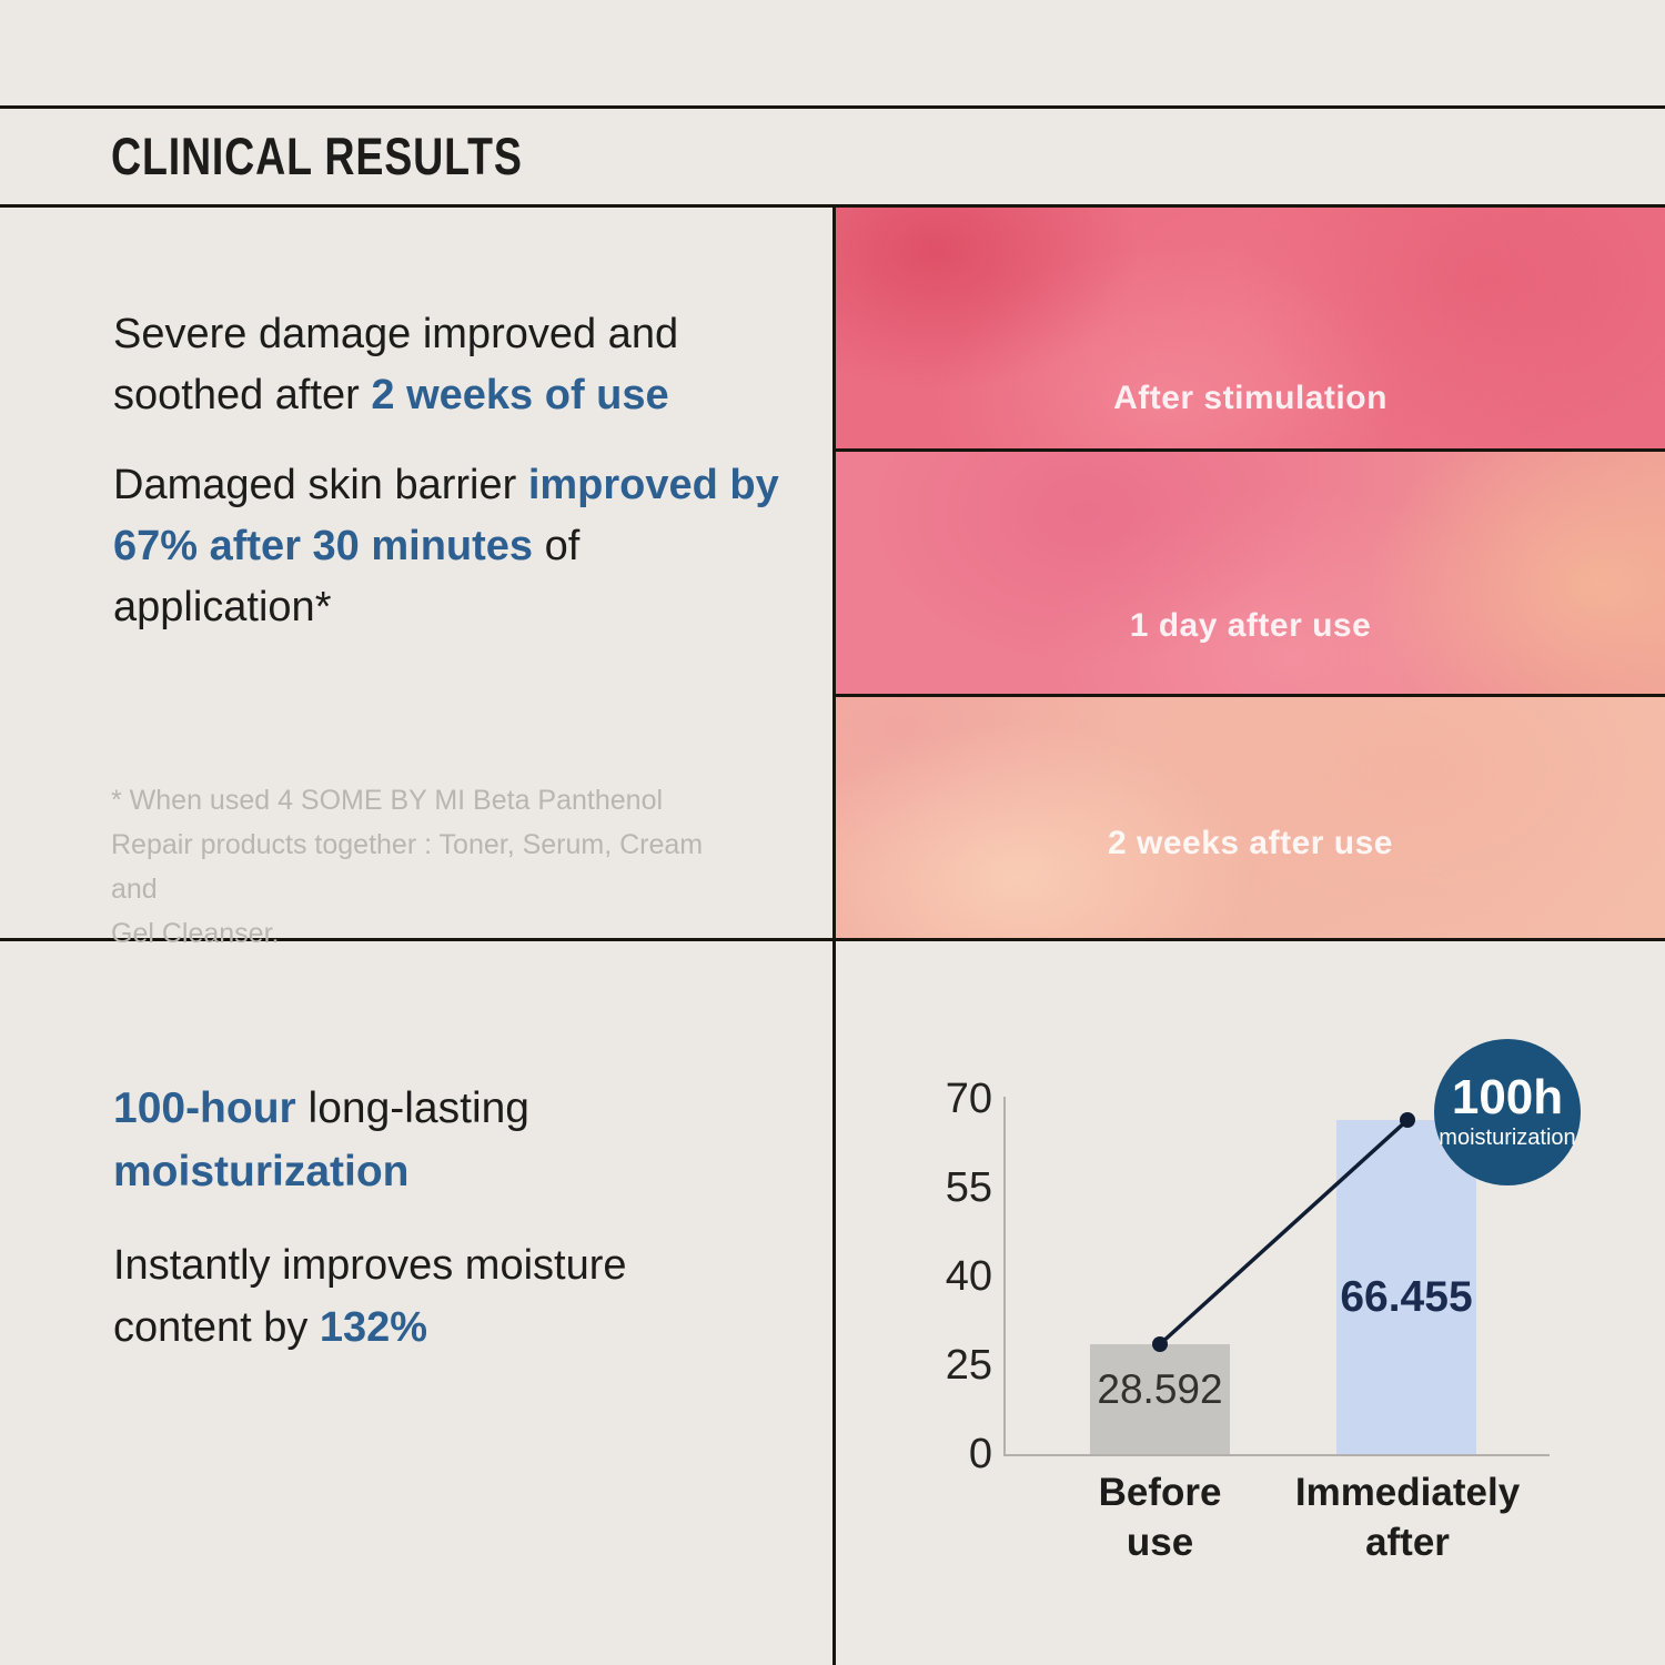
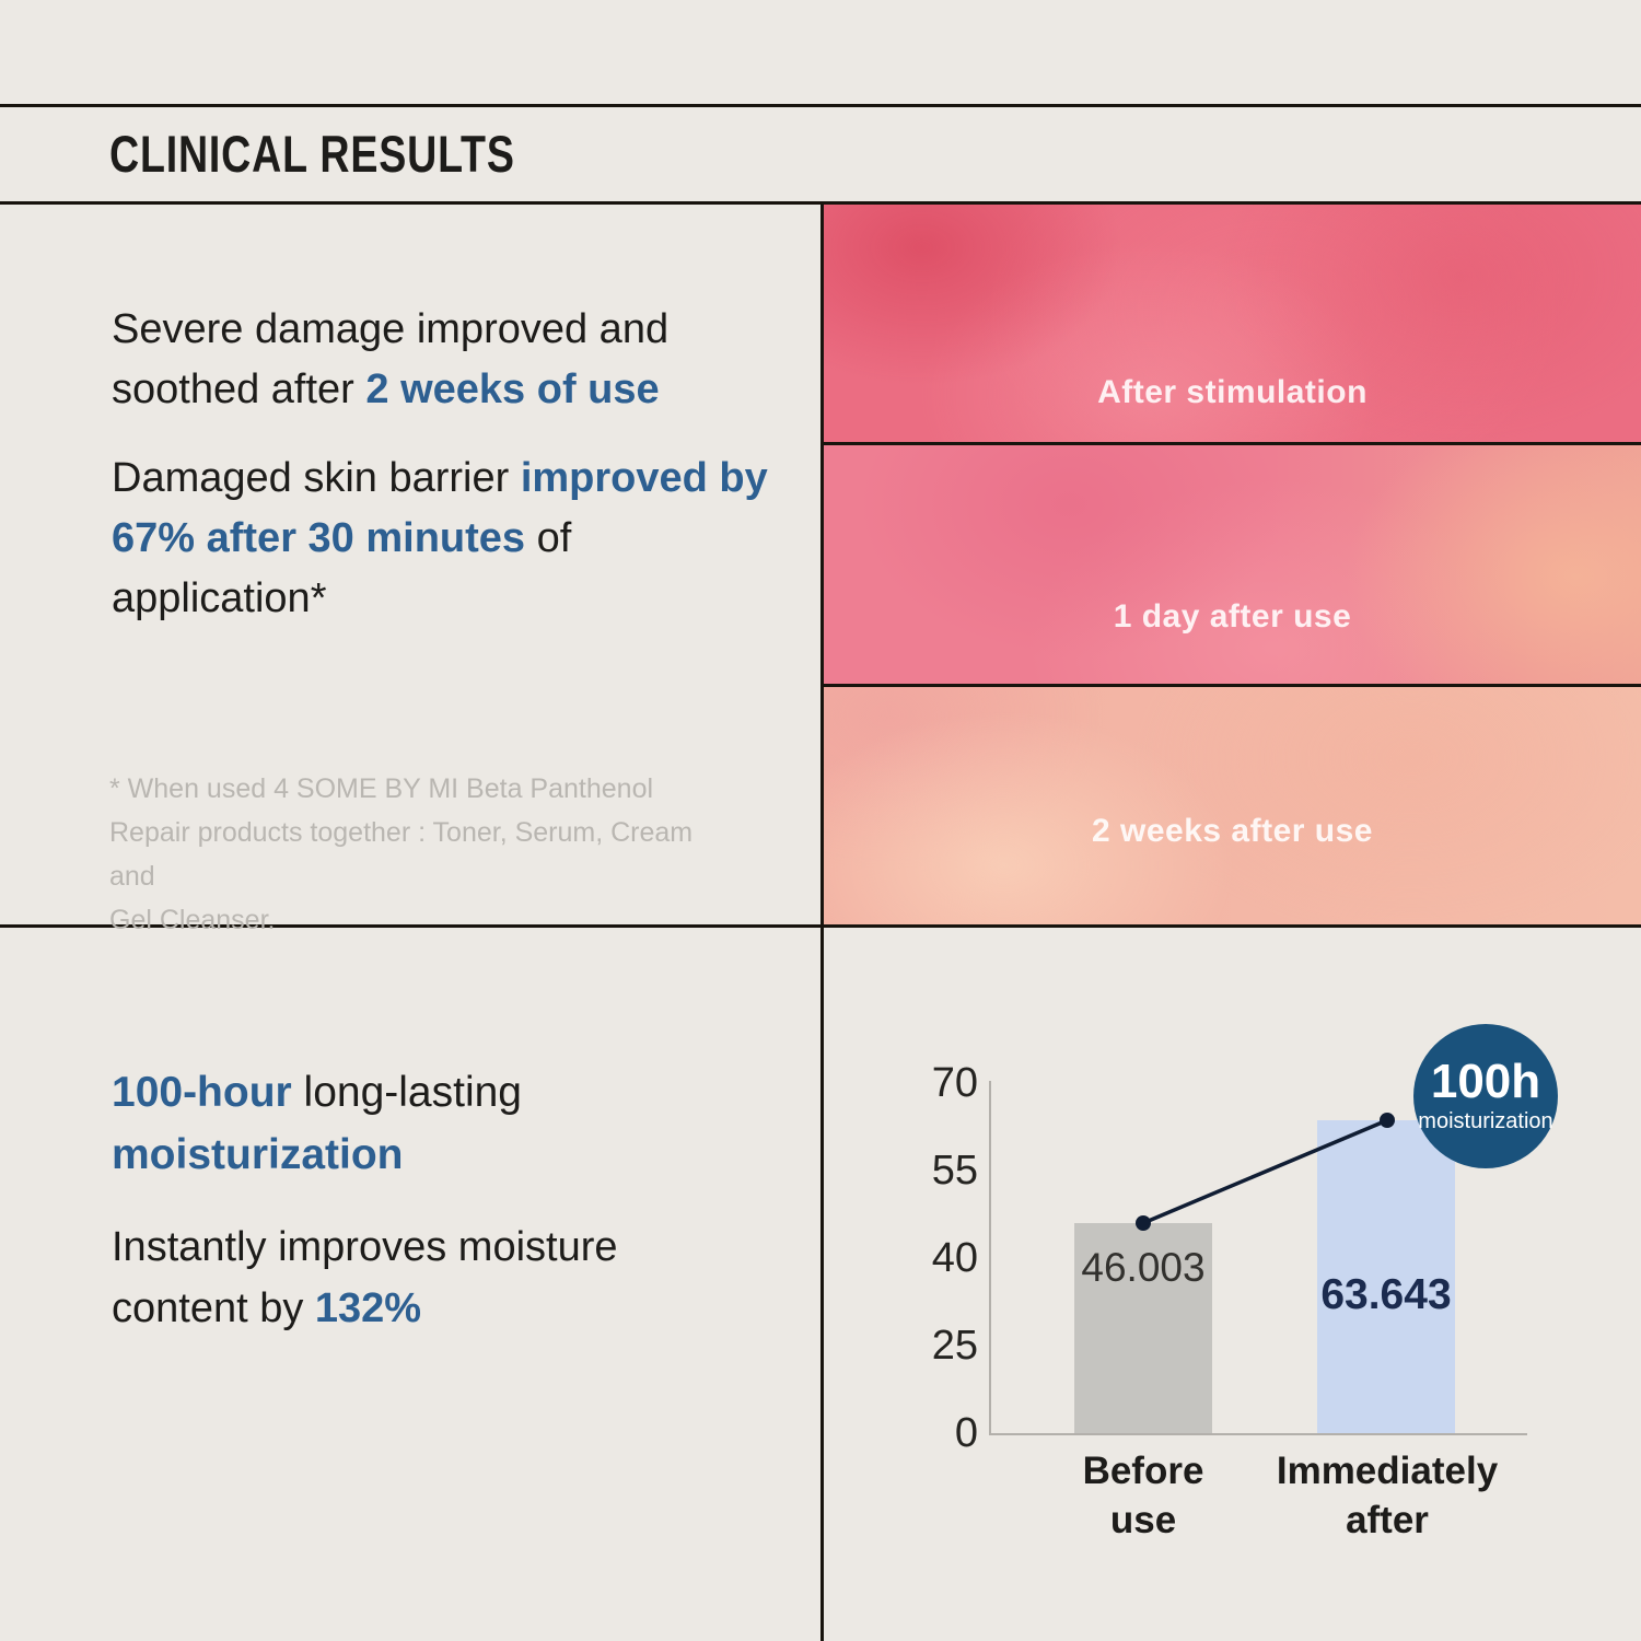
Before use: 28.592 -> 46.003
Immediately after: 66.455 -> 63.643
